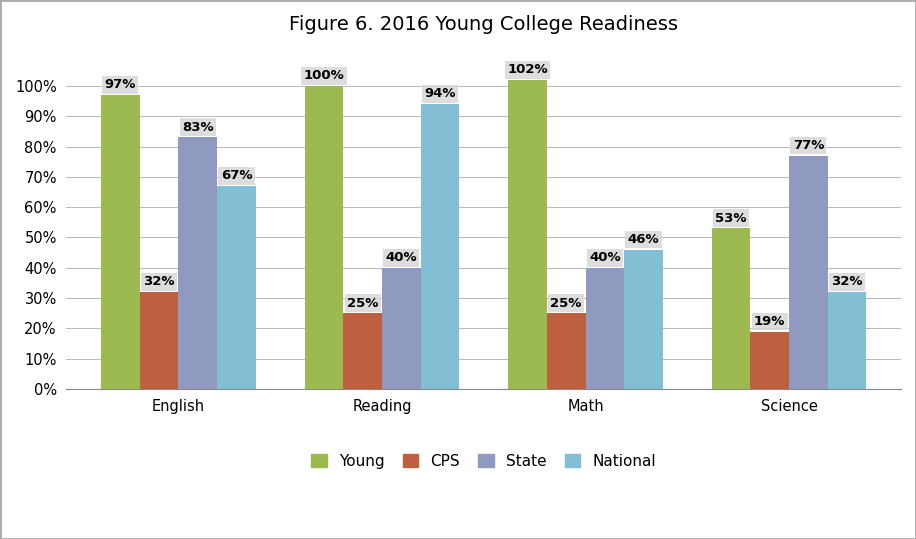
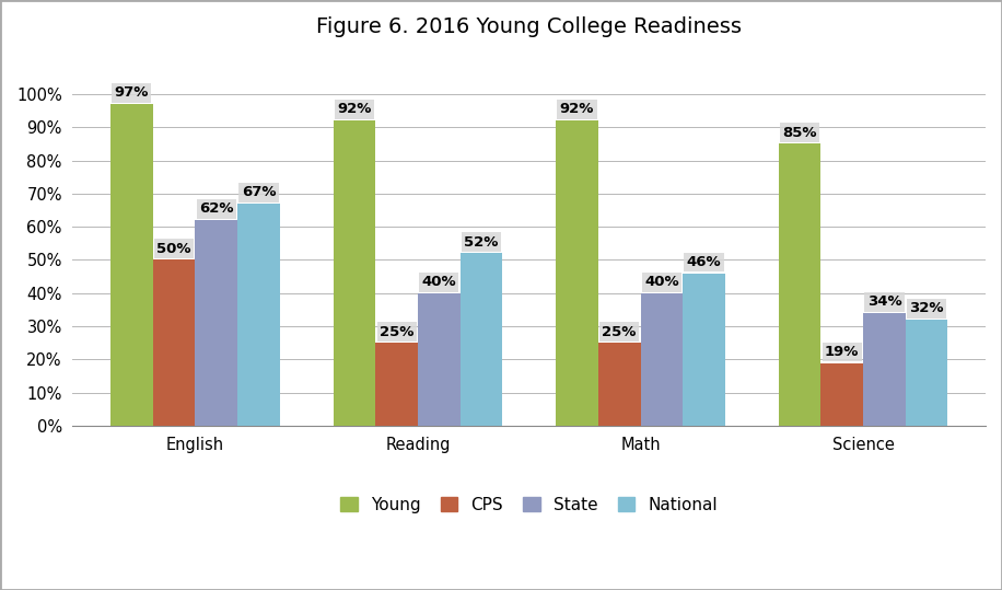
CPS/English: 32% -> 50%
State/English: 83% -> 62%
Young/Reading: 100% -> 92%
National/Reading: 94% -> 52%
Young/Math: 102% -> 92%
Young/Science: 53% -> 85%
State/Science: 77% -> 34%
